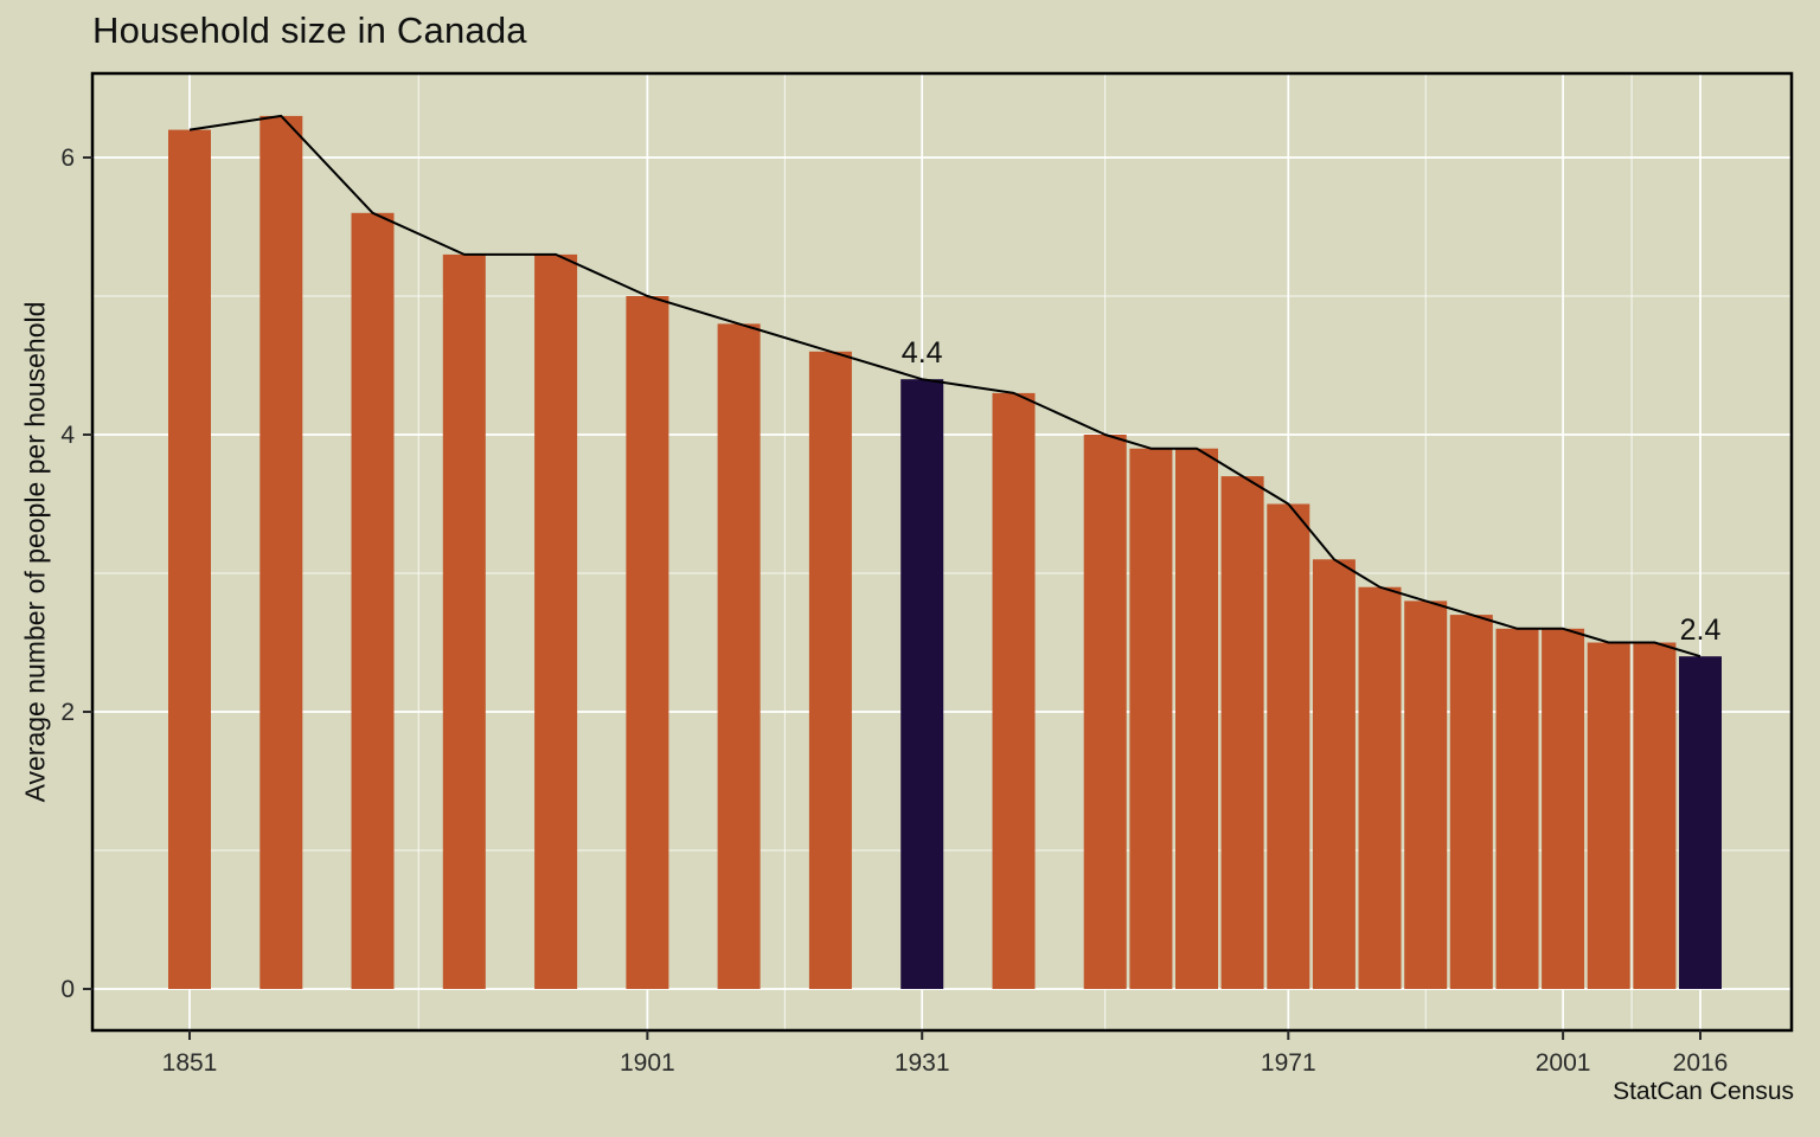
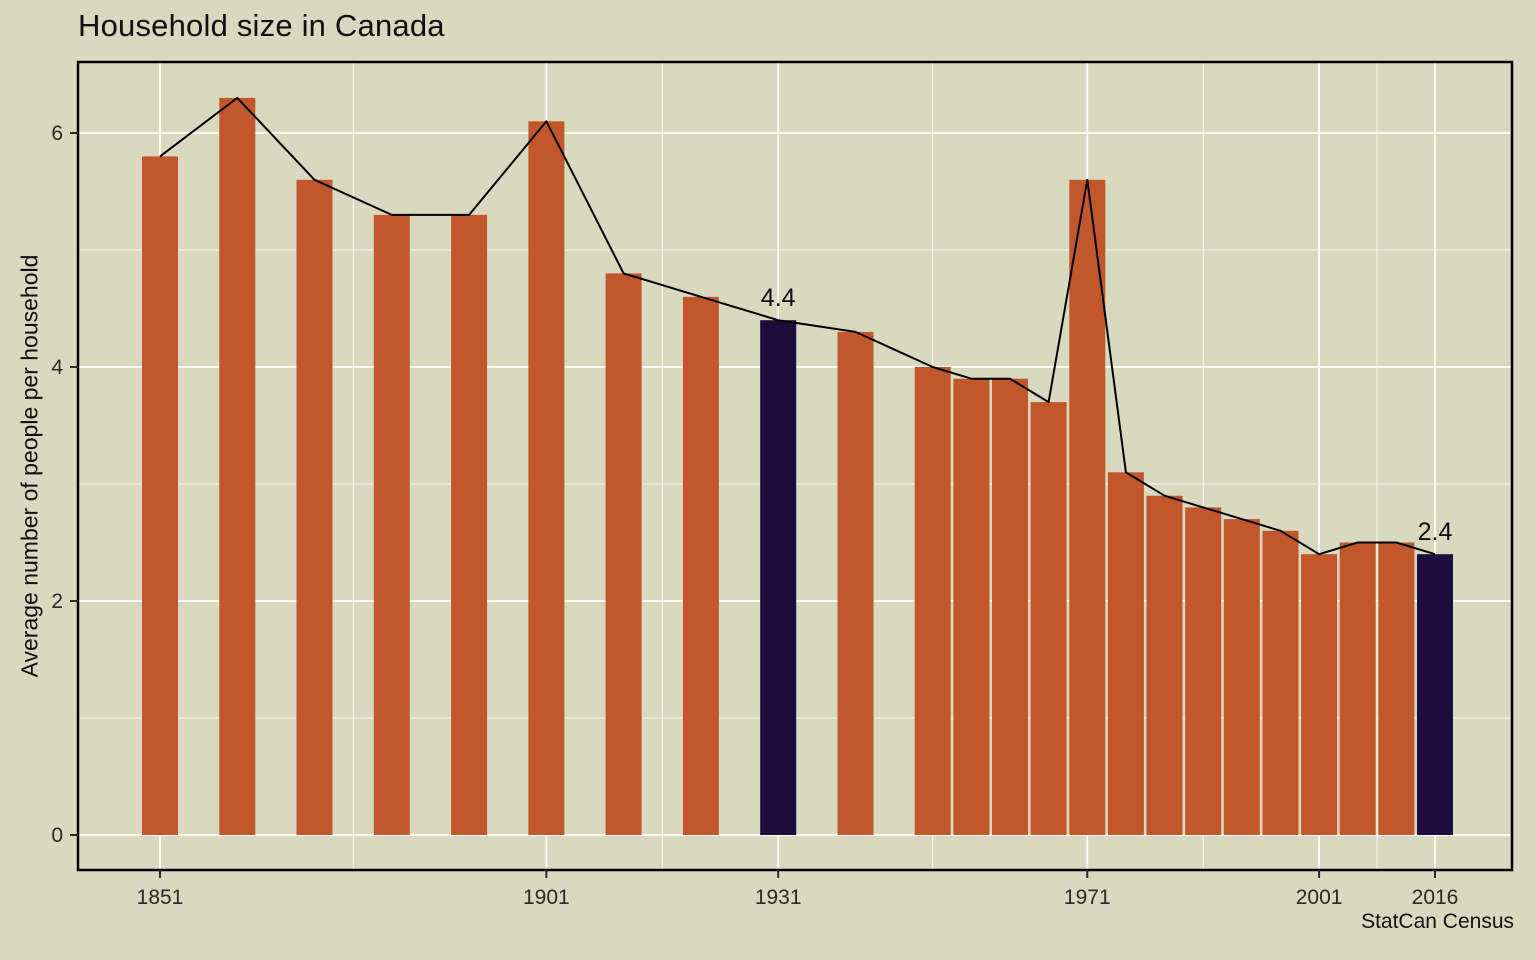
1851: 6.2 -> 5.8
1901: 5.0 -> 6.1
1971: 3.5 -> 5.6
2001: 2.6 -> 2.4
